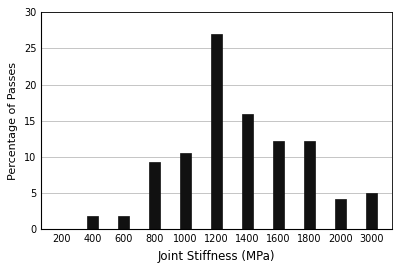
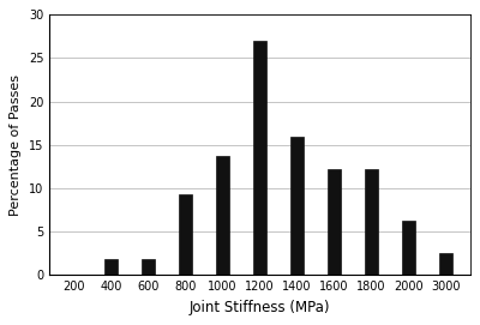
1000: 10.6 -> 13.7
2000: 4.2 -> 6.2
3000: 5.0 -> 2.5
